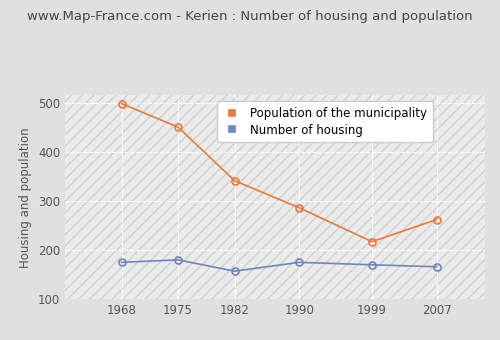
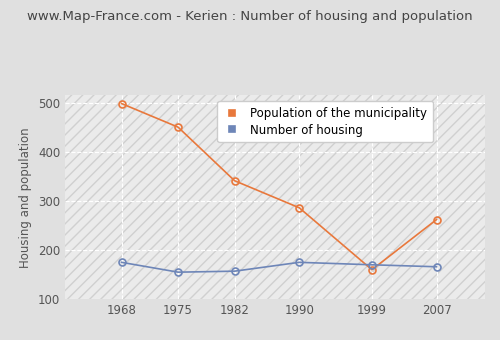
Number of housing/1975: 180 -> 155
Population of the municipality/1999: 217 -> 160
